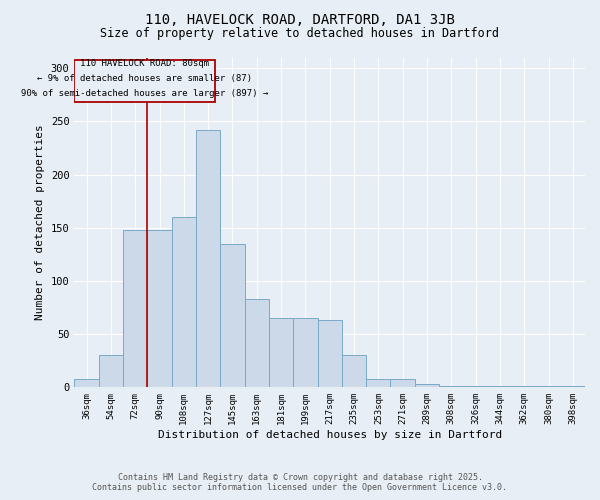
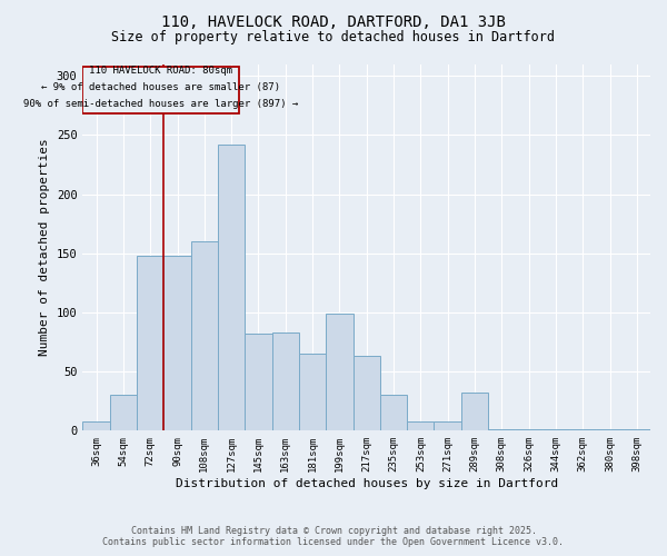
145sqm: 135 -> 82
199sqm: 65 -> 99
289sqm: 3 -> 32
